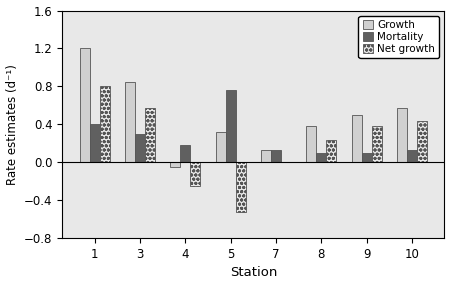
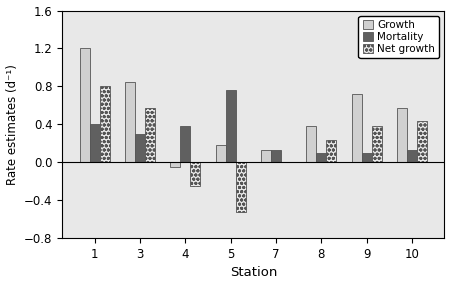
Mortality/4: 0.18 -> 0.38
Growth/5: 0.32 -> 0.18
Growth/9: 0.50 -> 0.72
